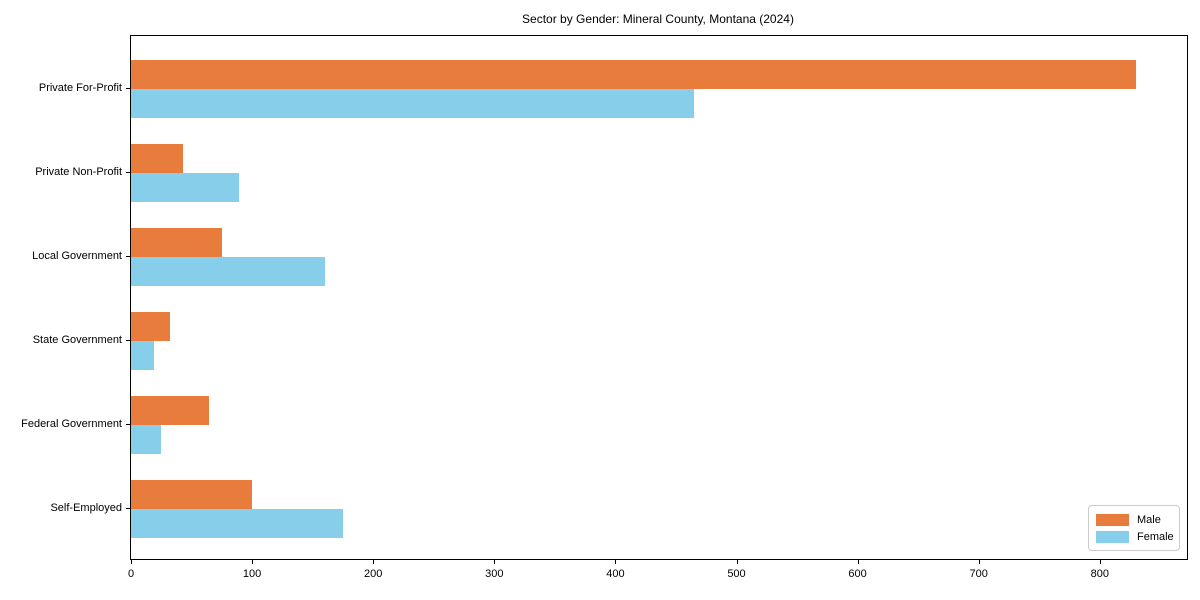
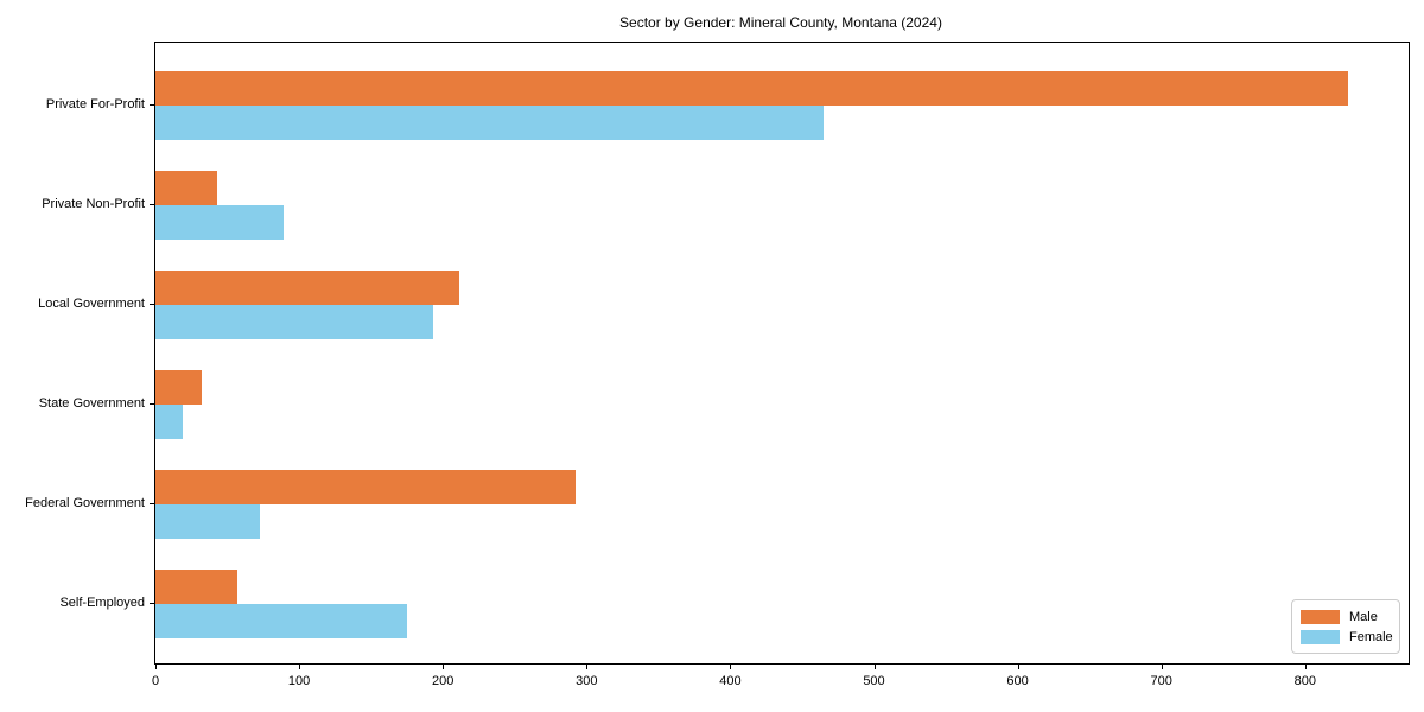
Male/Local Government: 75 -> 211
Female/Local Government: 160 -> 193
Male/Federal Government: 64 -> 292
Female/Federal Government: 25 -> 73
Male/Self-Employed: 100 -> 57
